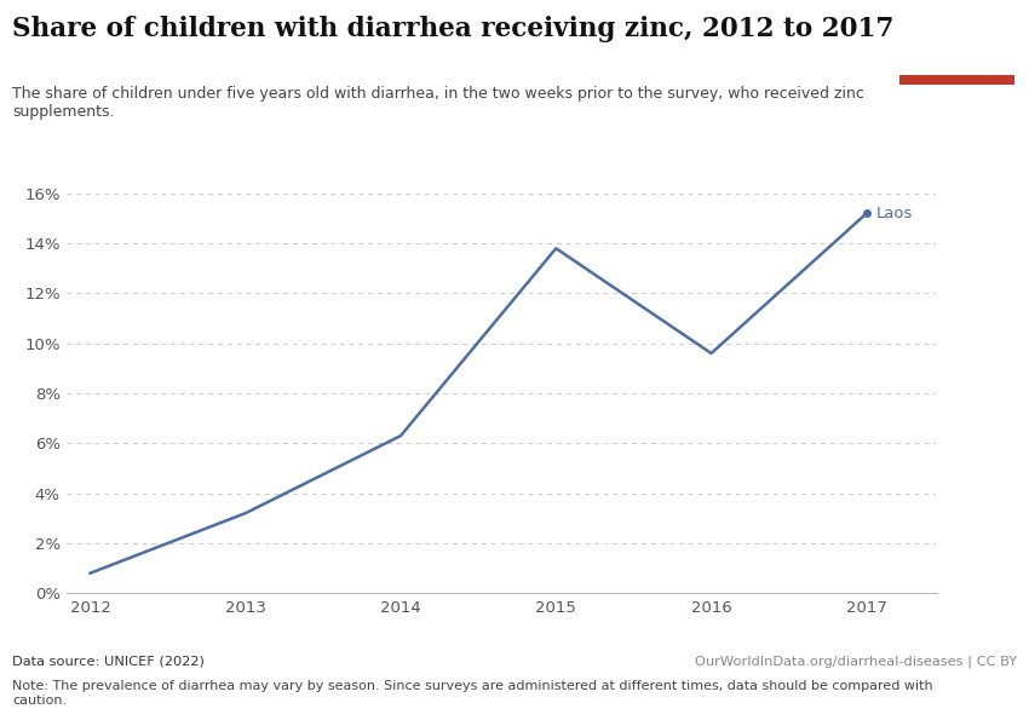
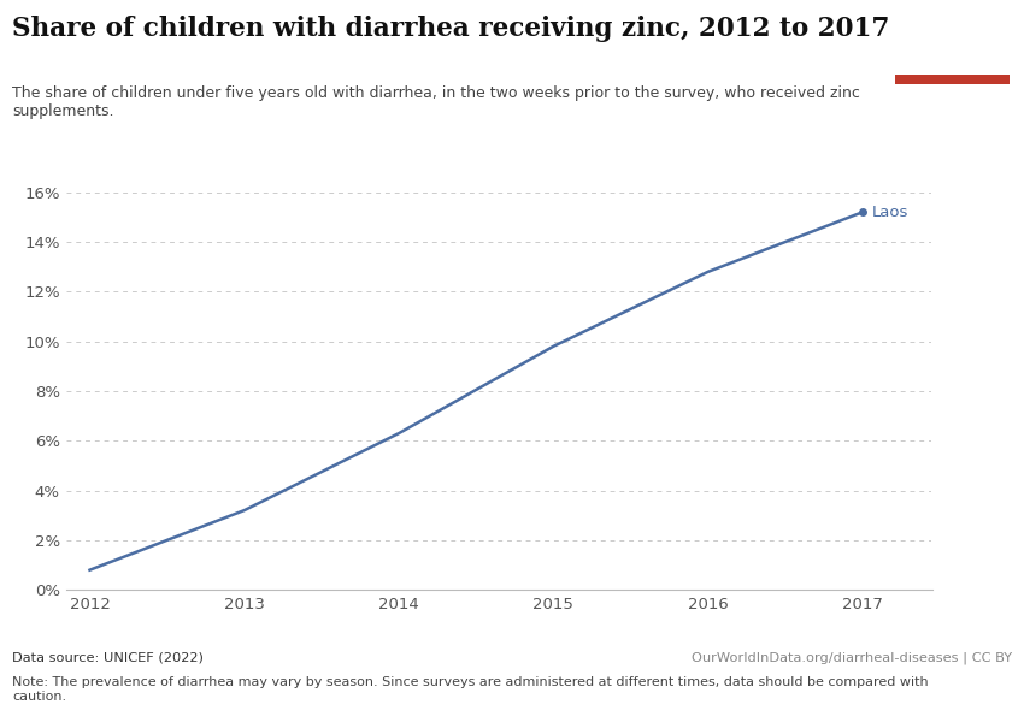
2015: 13.8% -> 9.8%
2016: 9.6% -> 12.8%
